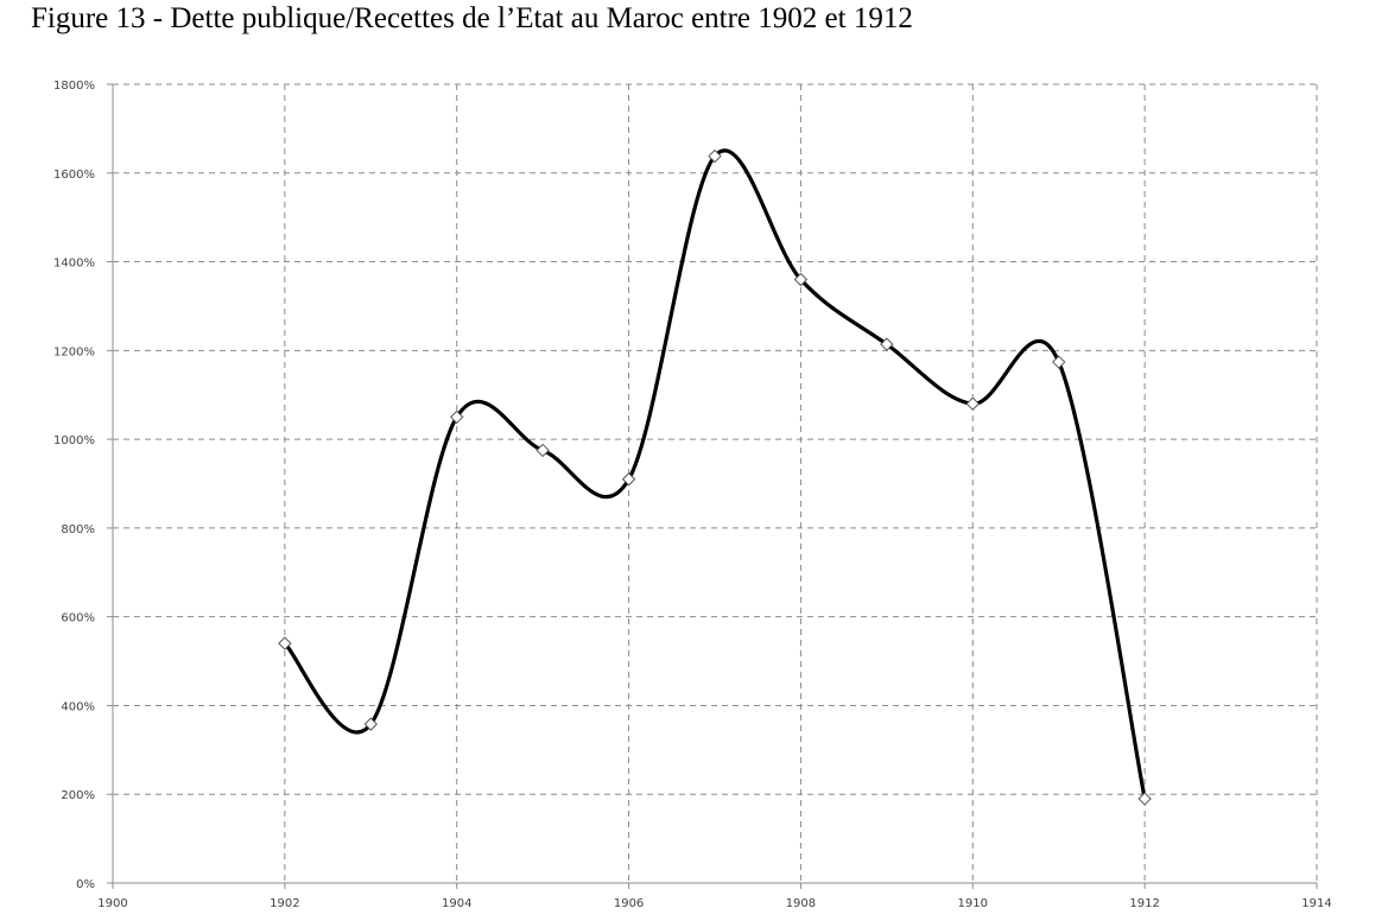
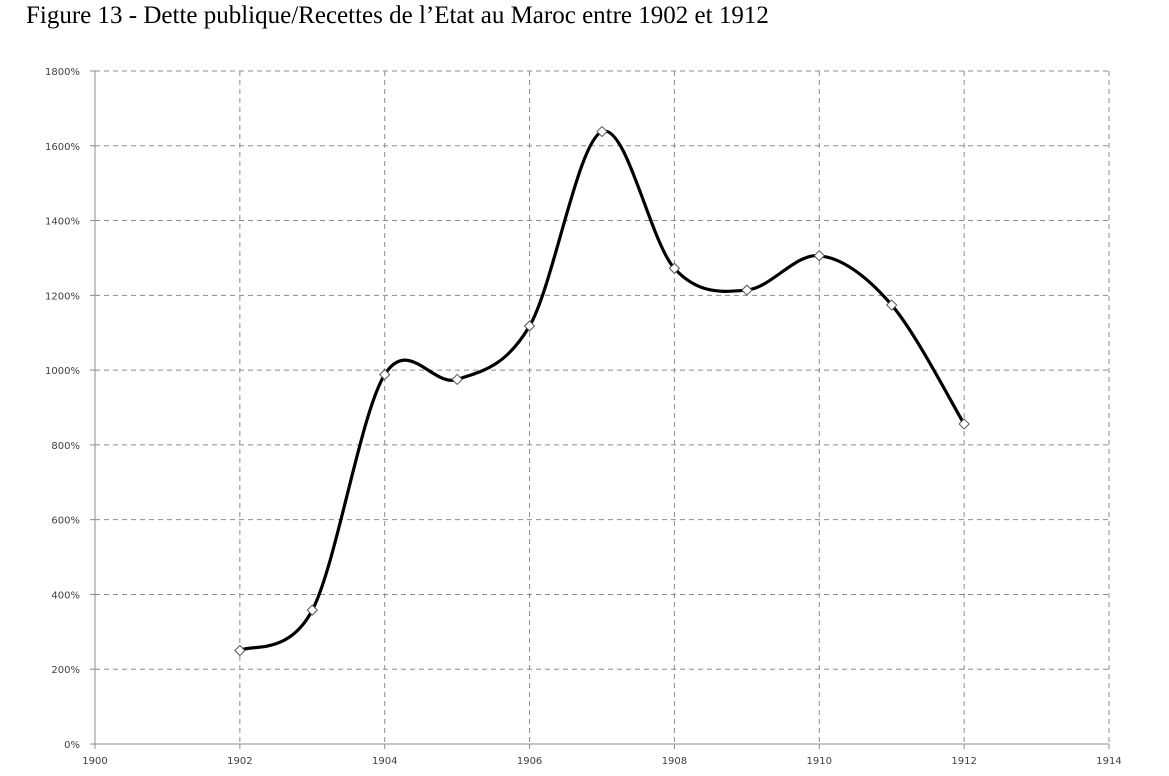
1902: 540% -> 250%
1904: 1050% -> 990%
1906: 910% -> 1120%
1908: 1360% -> 1270%
1910: 1080% -> 1310%
1912: 190% -> 860%
